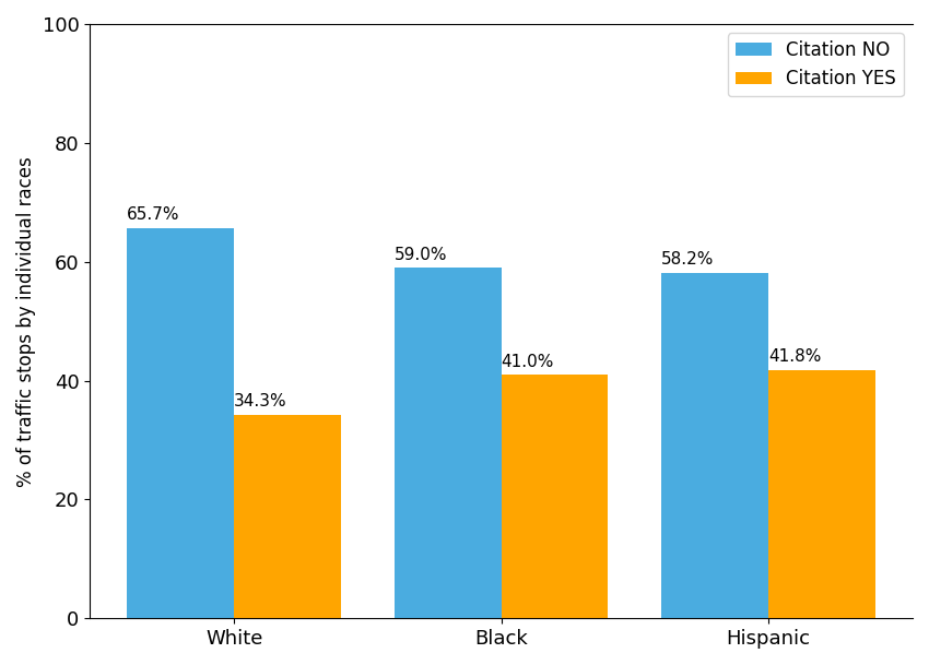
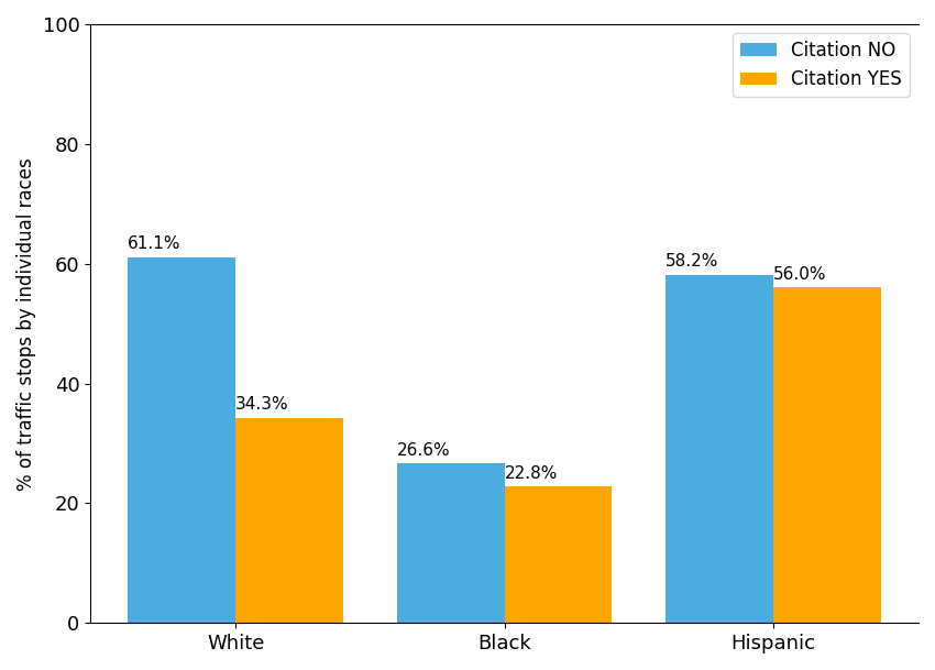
Citation NO/White: 65.7% -> 61.1%
Citation NO/Black: 59.0% -> 26.6%
Citation YES/Black: 41.0% -> 22.8%
Citation YES/Hispanic: 41.8% -> 56.0%
